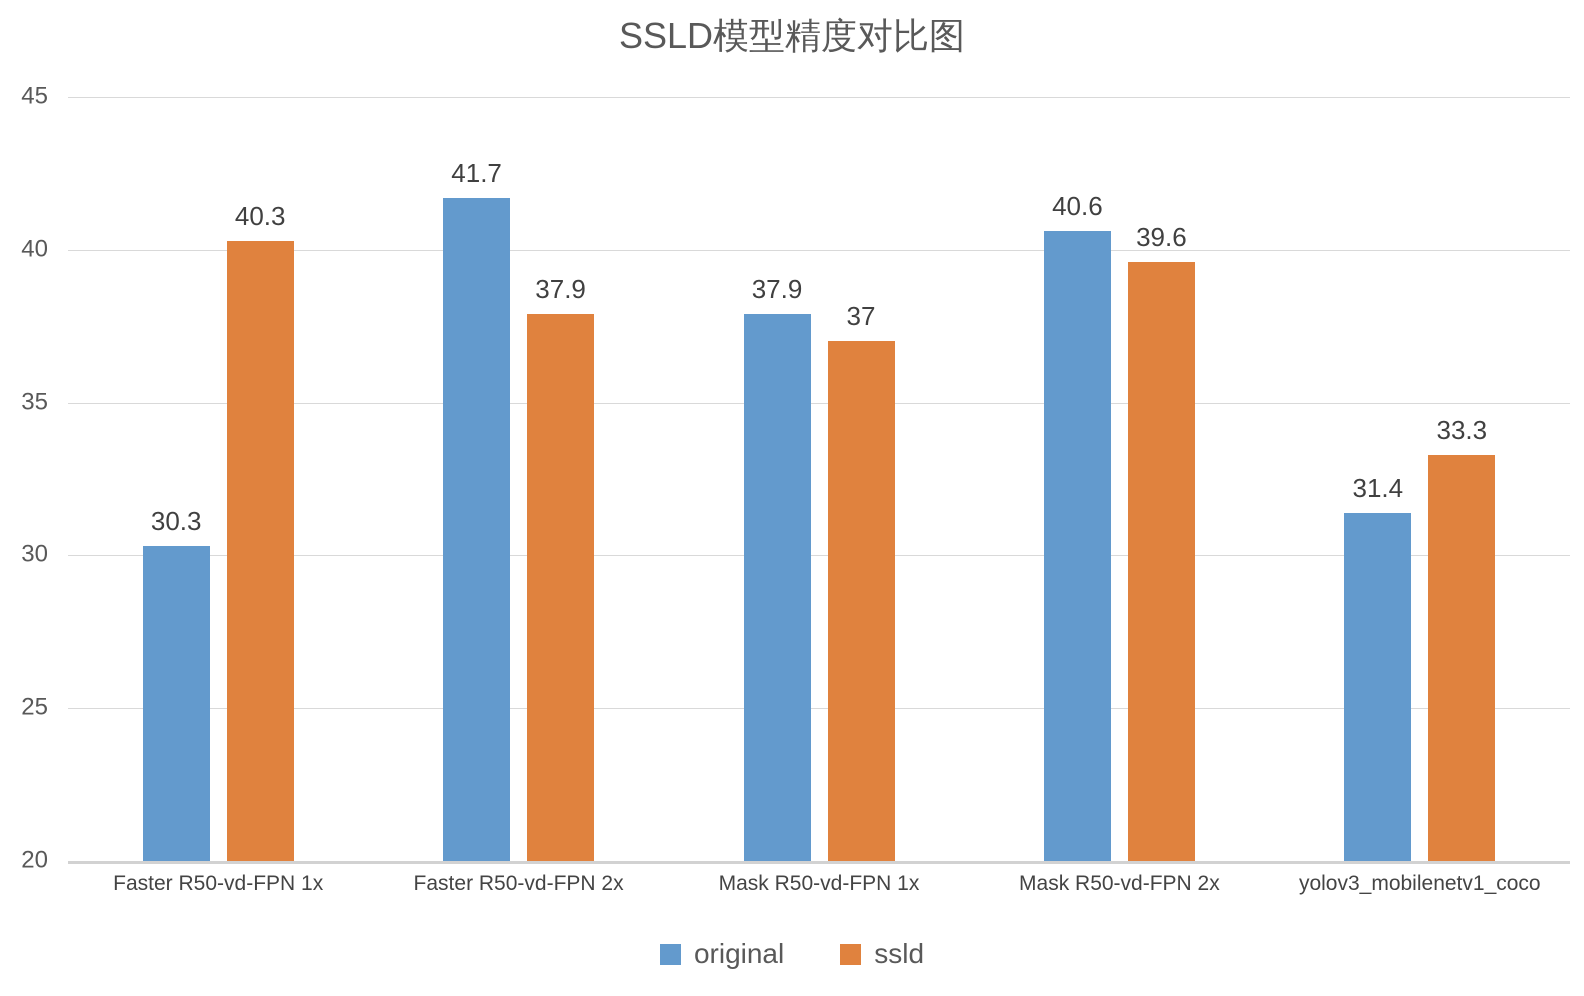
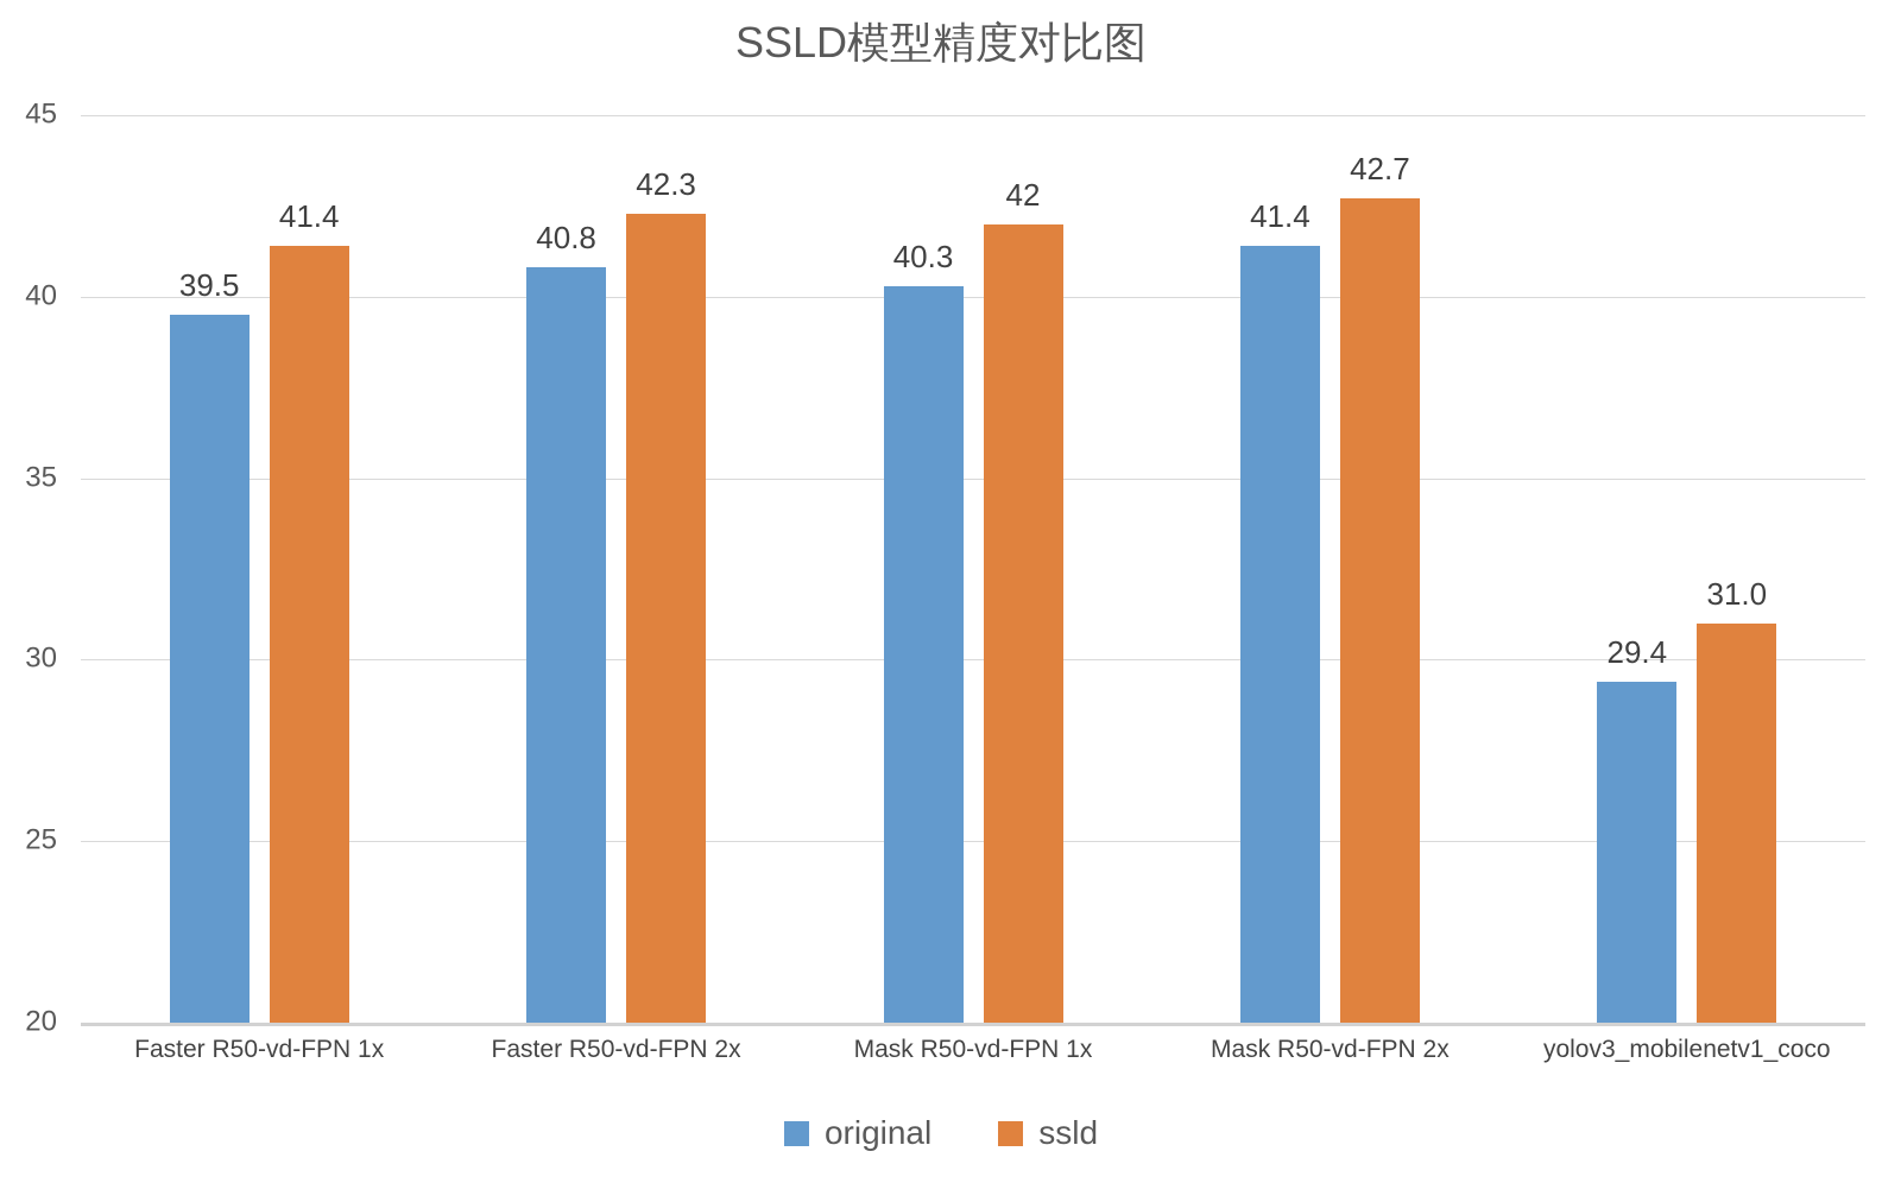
original/Faster R50-vd-FPN 1x: 30.3 -> 39.5
ssld/Faster R50-vd-FPN 1x: 40.3 -> 41.4
original/Faster R50-vd-FPN 2x: 41.7 -> 40.8
ssld/Faster R50-vd-FPN 2x: 37.9 -> 42.3
original/Mask R50-vd-FPN 1x: 37.9 -> 40.3
ssld/Mask R50-vd-FPN 1x: 37 -> 42
original/Mask R50-vd-FPN 2x: 40.6 -> 41.4
ssld/Mask R50-vd-FPN 2x: 39.6 -> 42.7
original/yolov3_mobilenetv1_coco: 31.4 -> 29.4
ssld/yolov3_mobilenetv1_coco: 33.3 -> 31.0
